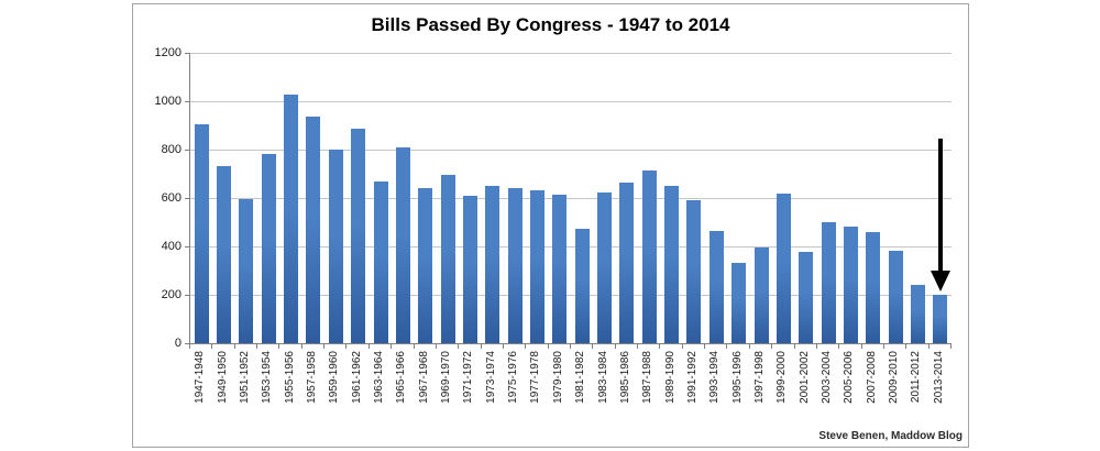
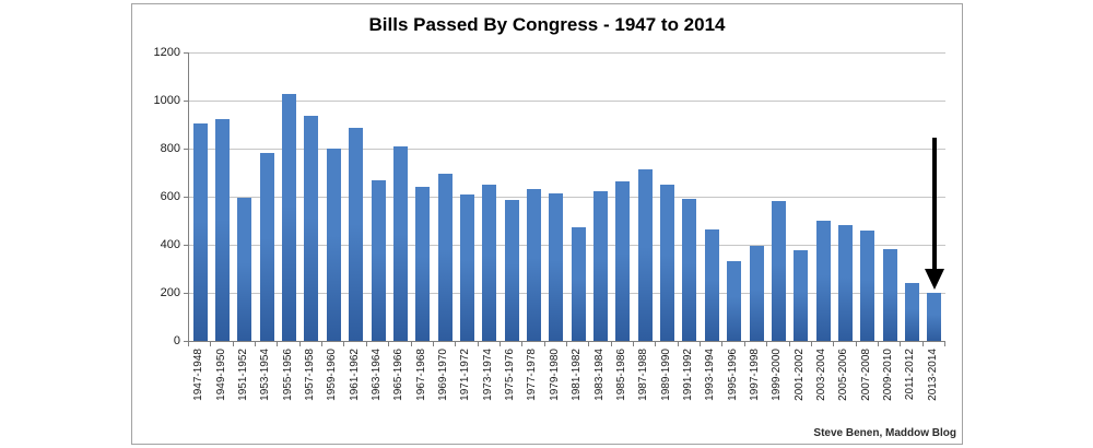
1949-1950: 730 -> 920
1975-1976: 640 -> 590
1999-2000: 620 -> 580
